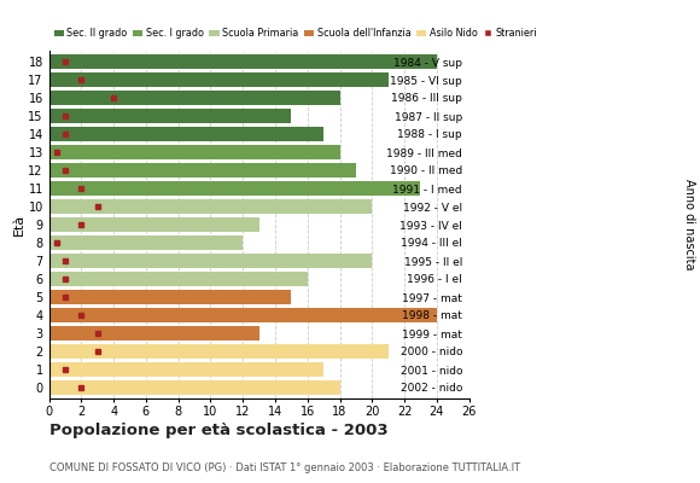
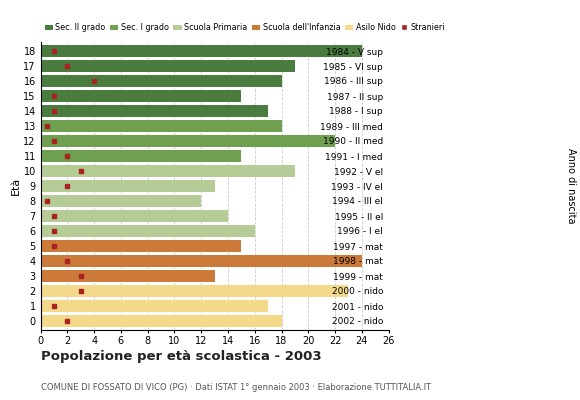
17: 21 -> 19
12: 19 -> 22
11: 23 -> 15
10: 20 -> 19
7: 20 -> 14
2: 21 -> 23
